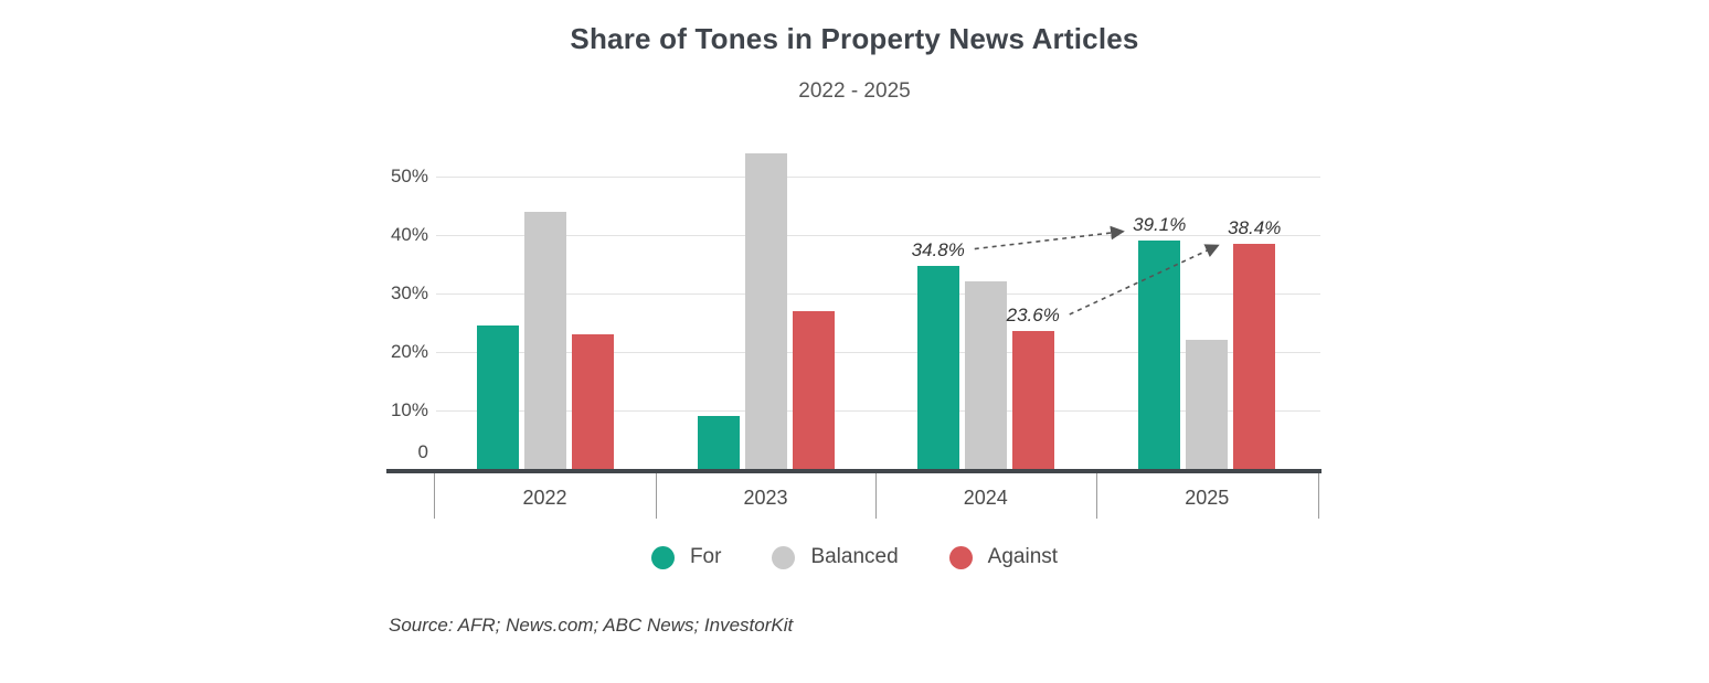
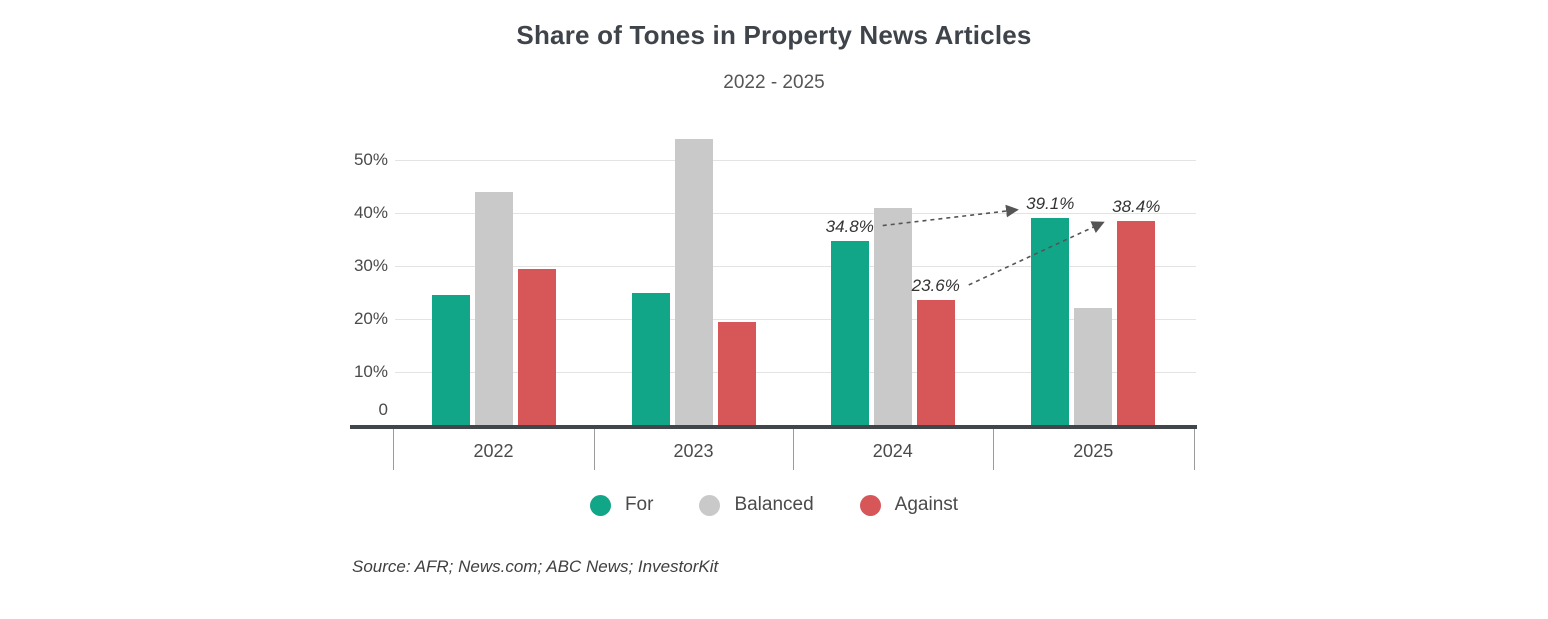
Against/2022: 23% -> 30%
For/2023: 9% -> 25%
Against/2023: 27% -> 20%
Balanced/2024: 32% -> 41%
